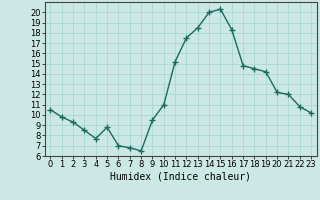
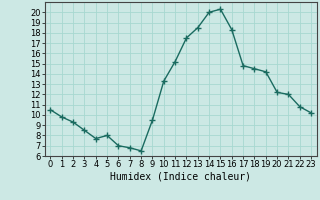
5: 8.8 -> 8.0
10: 11.0 -> 13.3
